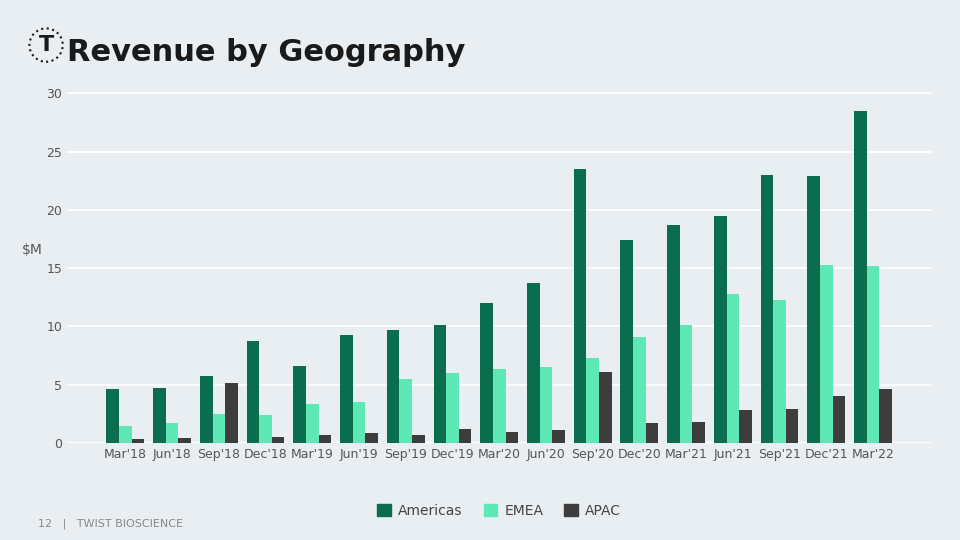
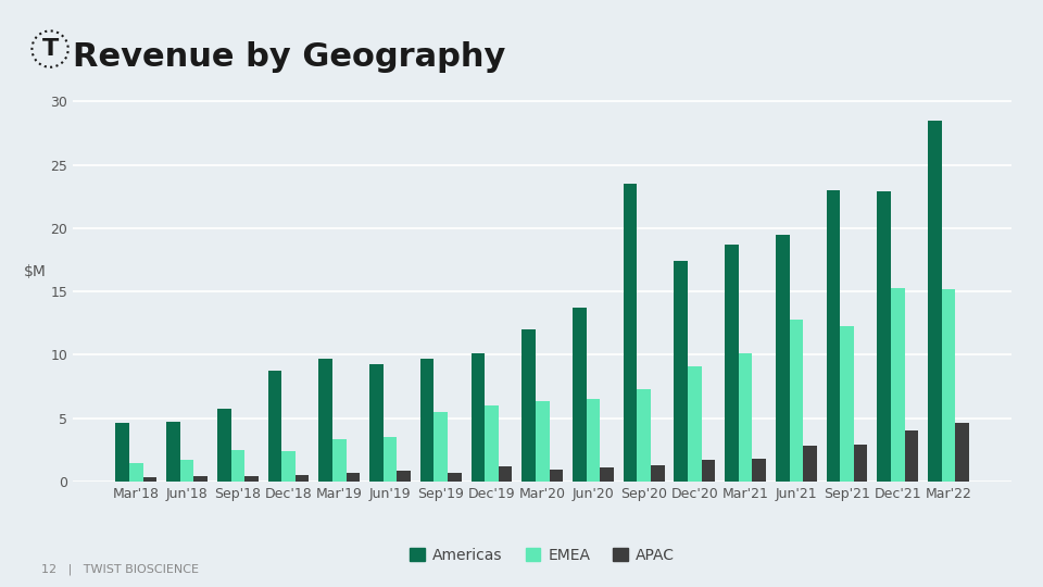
APAC/Sep'18: 5.1 -> 0.4
Americas/Mar'19: 6.6 -> 9.7
APAC/Sep'20: 6.1 -> 1.3
